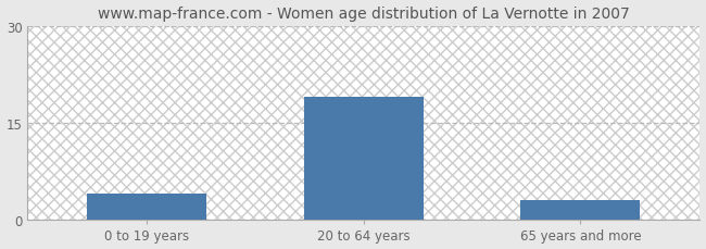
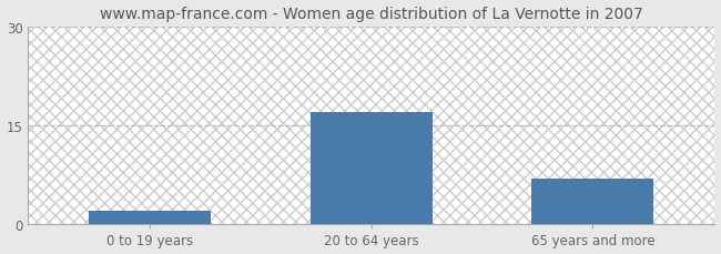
0 to 19 years: 4 -> 2
20 to 64 years: 19 -> 17
65 years and more: 3 -> 7
